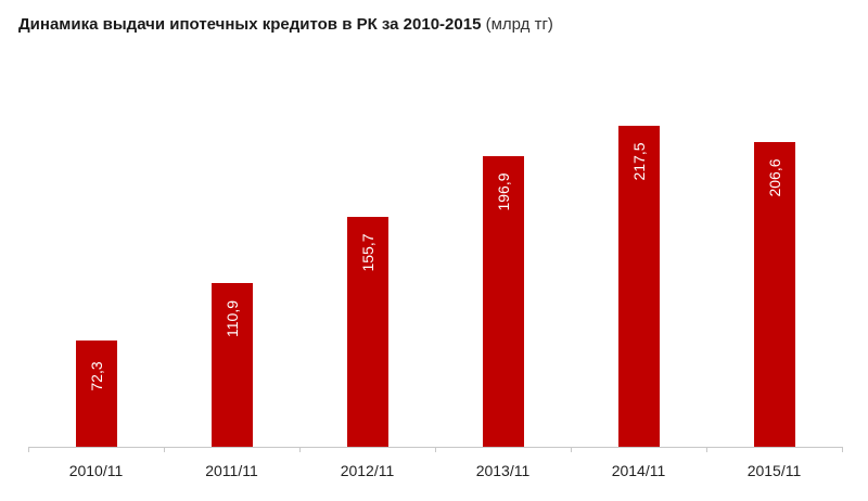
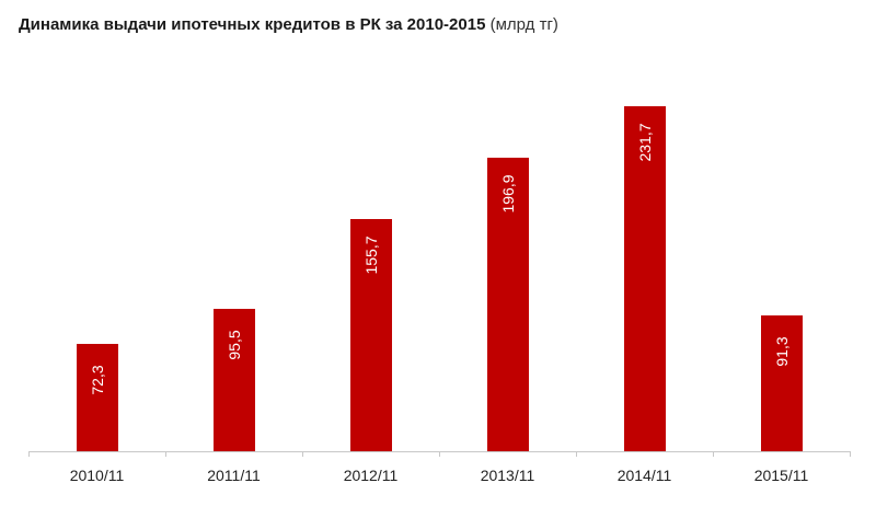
2011/11: 110,9 -> 95,5
2014/11: 217,5 -> 231,7
2015/11: 206,6 -> 91,3
